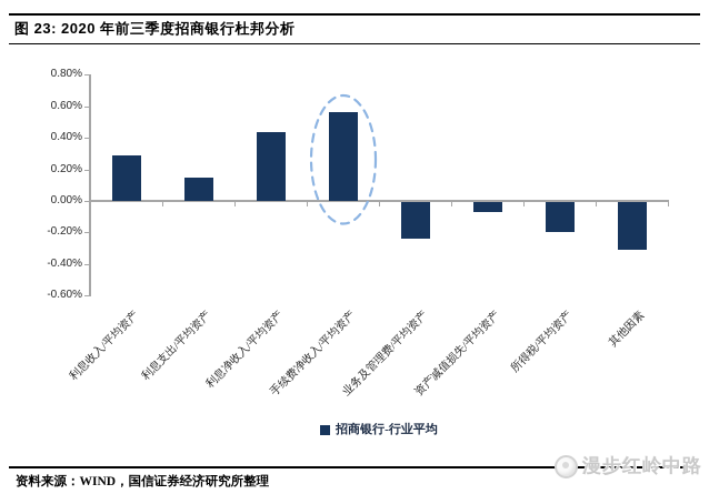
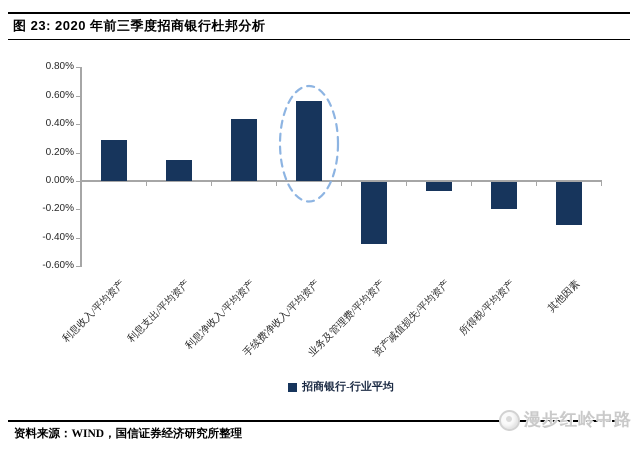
业务及管理费/平均资产: -0.23% -> -0.44%
